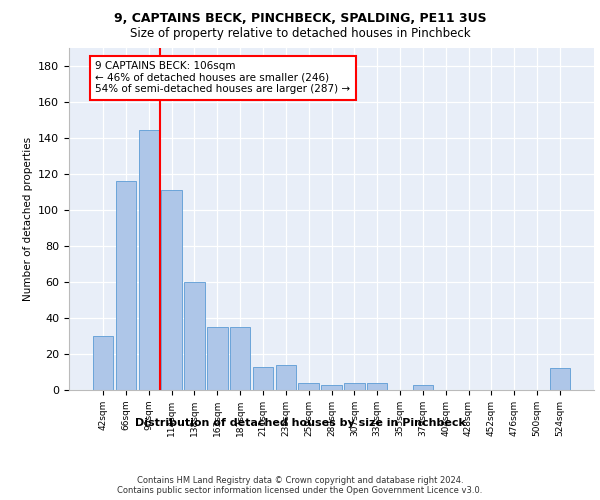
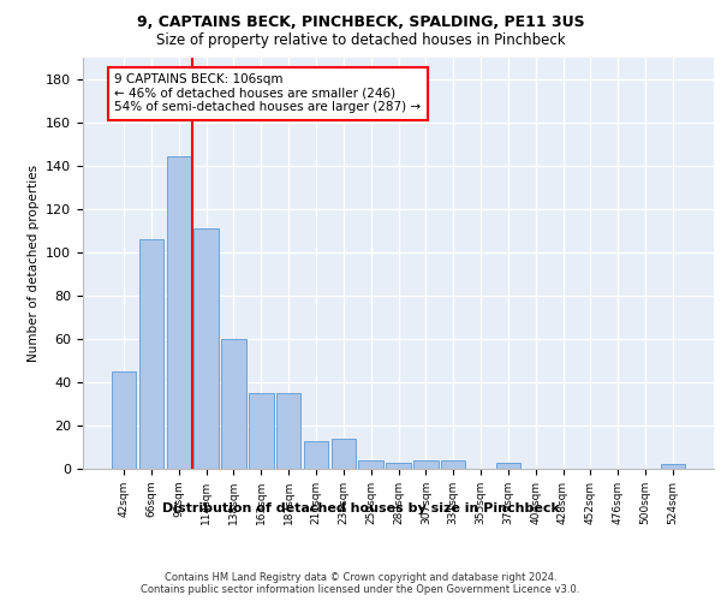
42sqm: 30 -> 45
66sqm: 116 -> 106
524sqm: 12 -> 2
